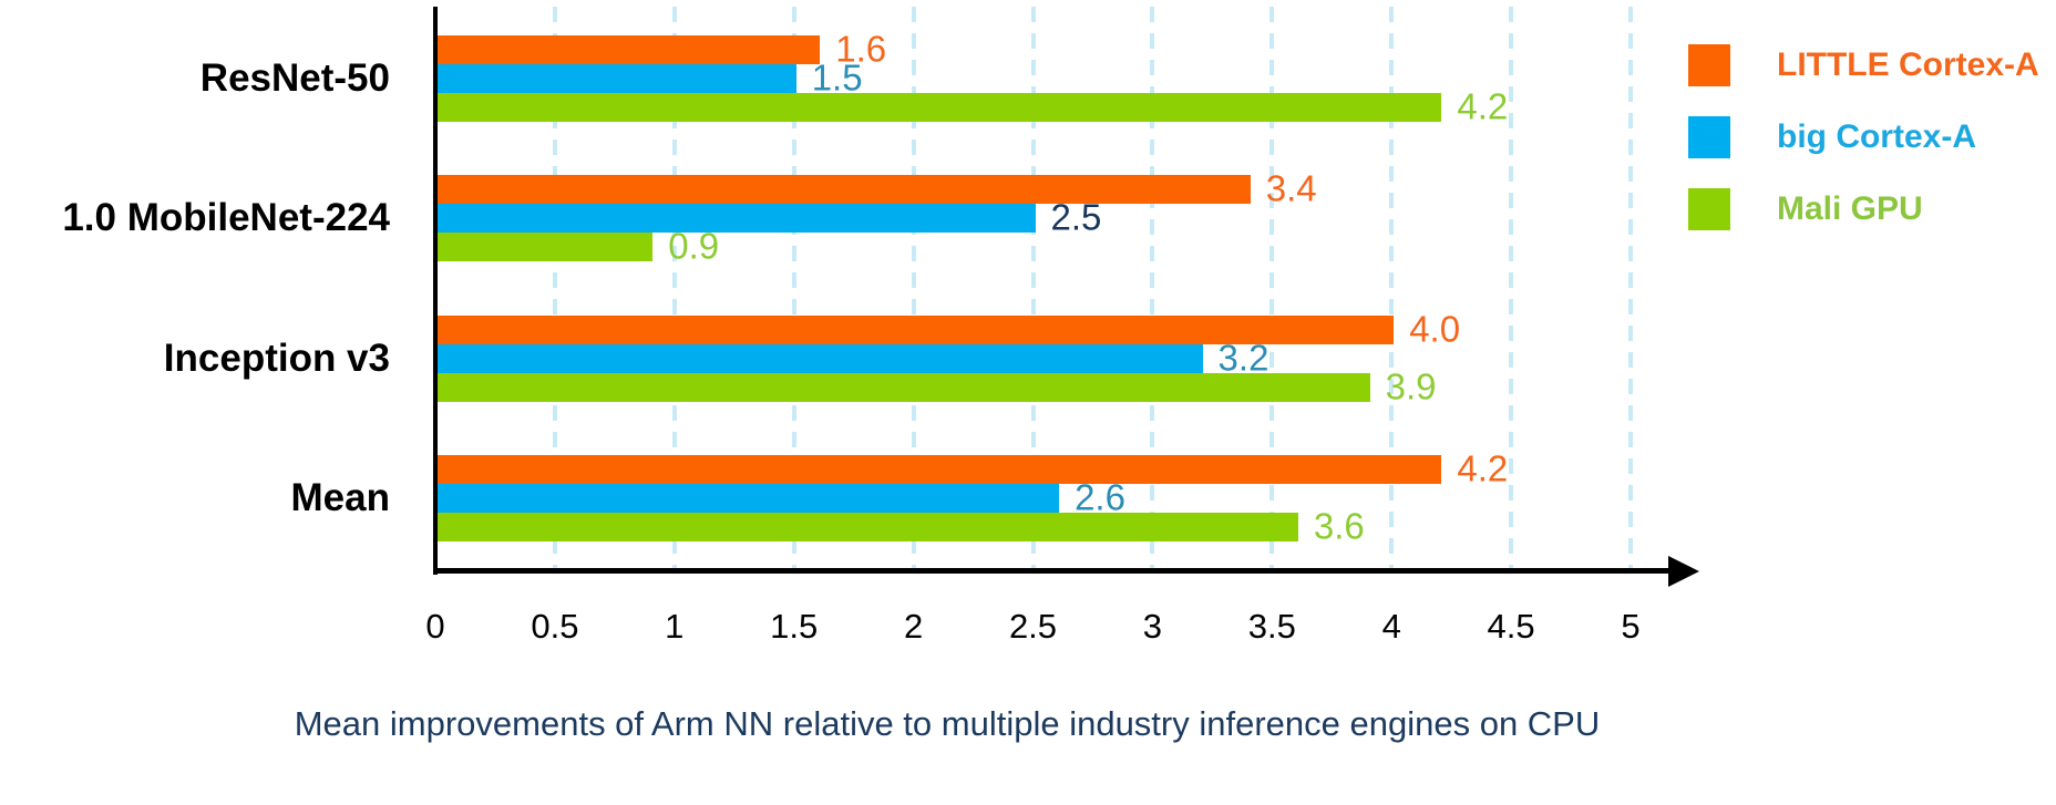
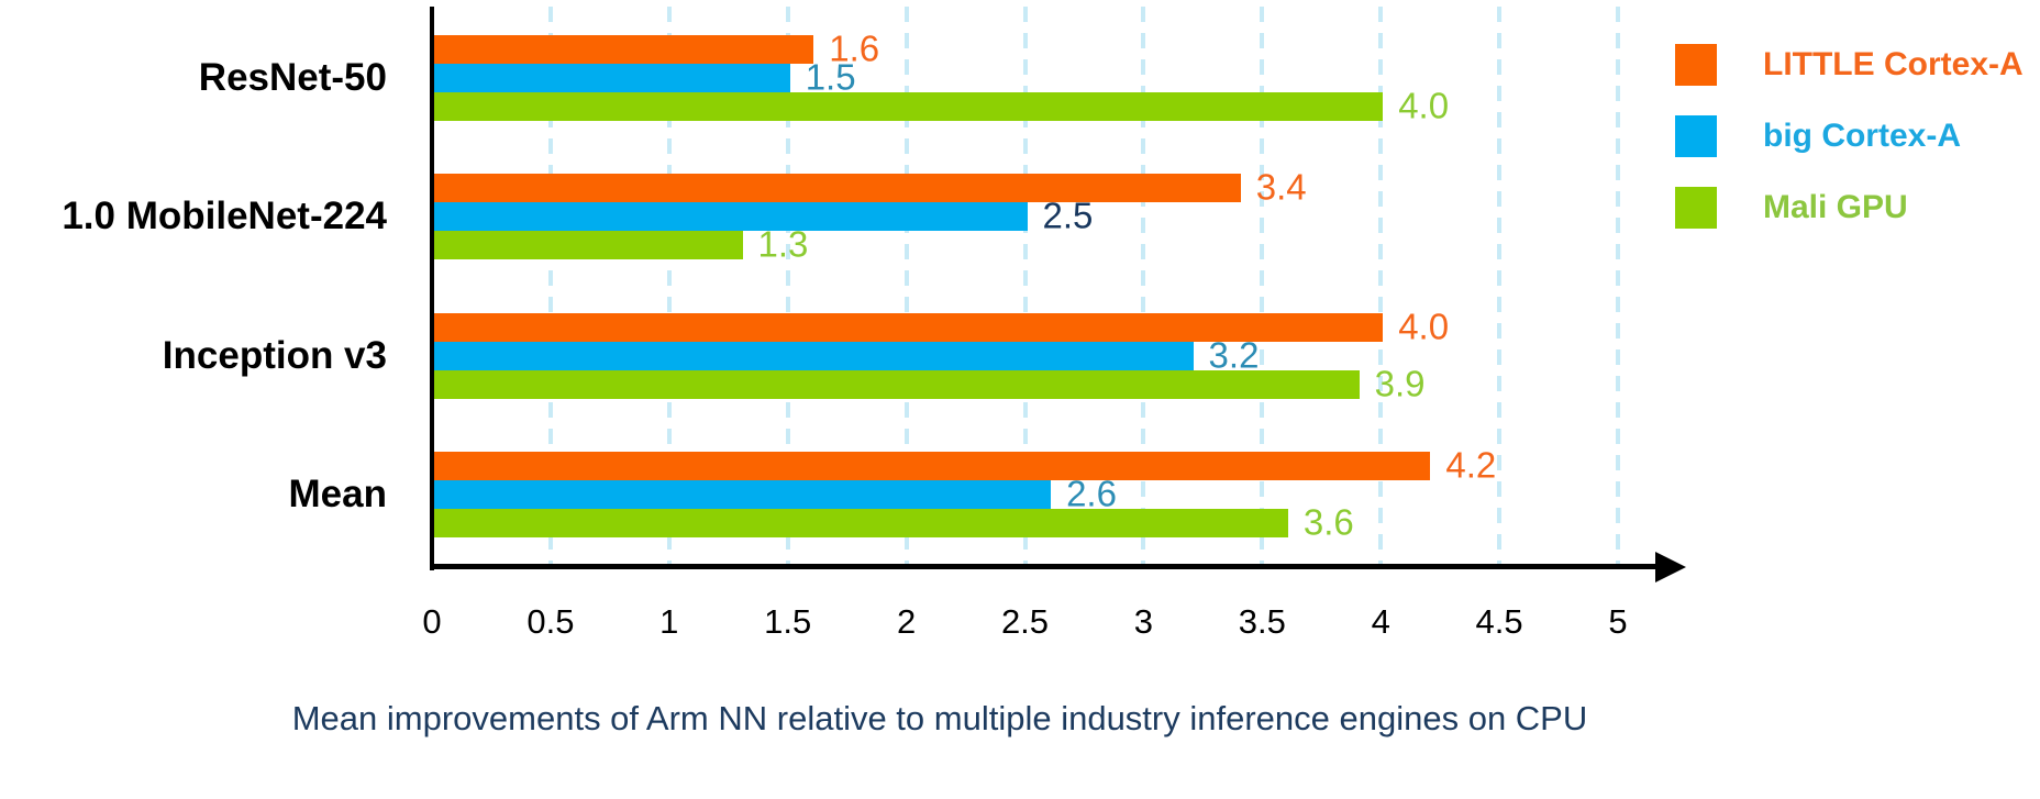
Mali GPU/ResNet-50: 4.2 -> 4.0
Mali GPU/1.0 MobileNet-224: 0.9 -> 1.3
